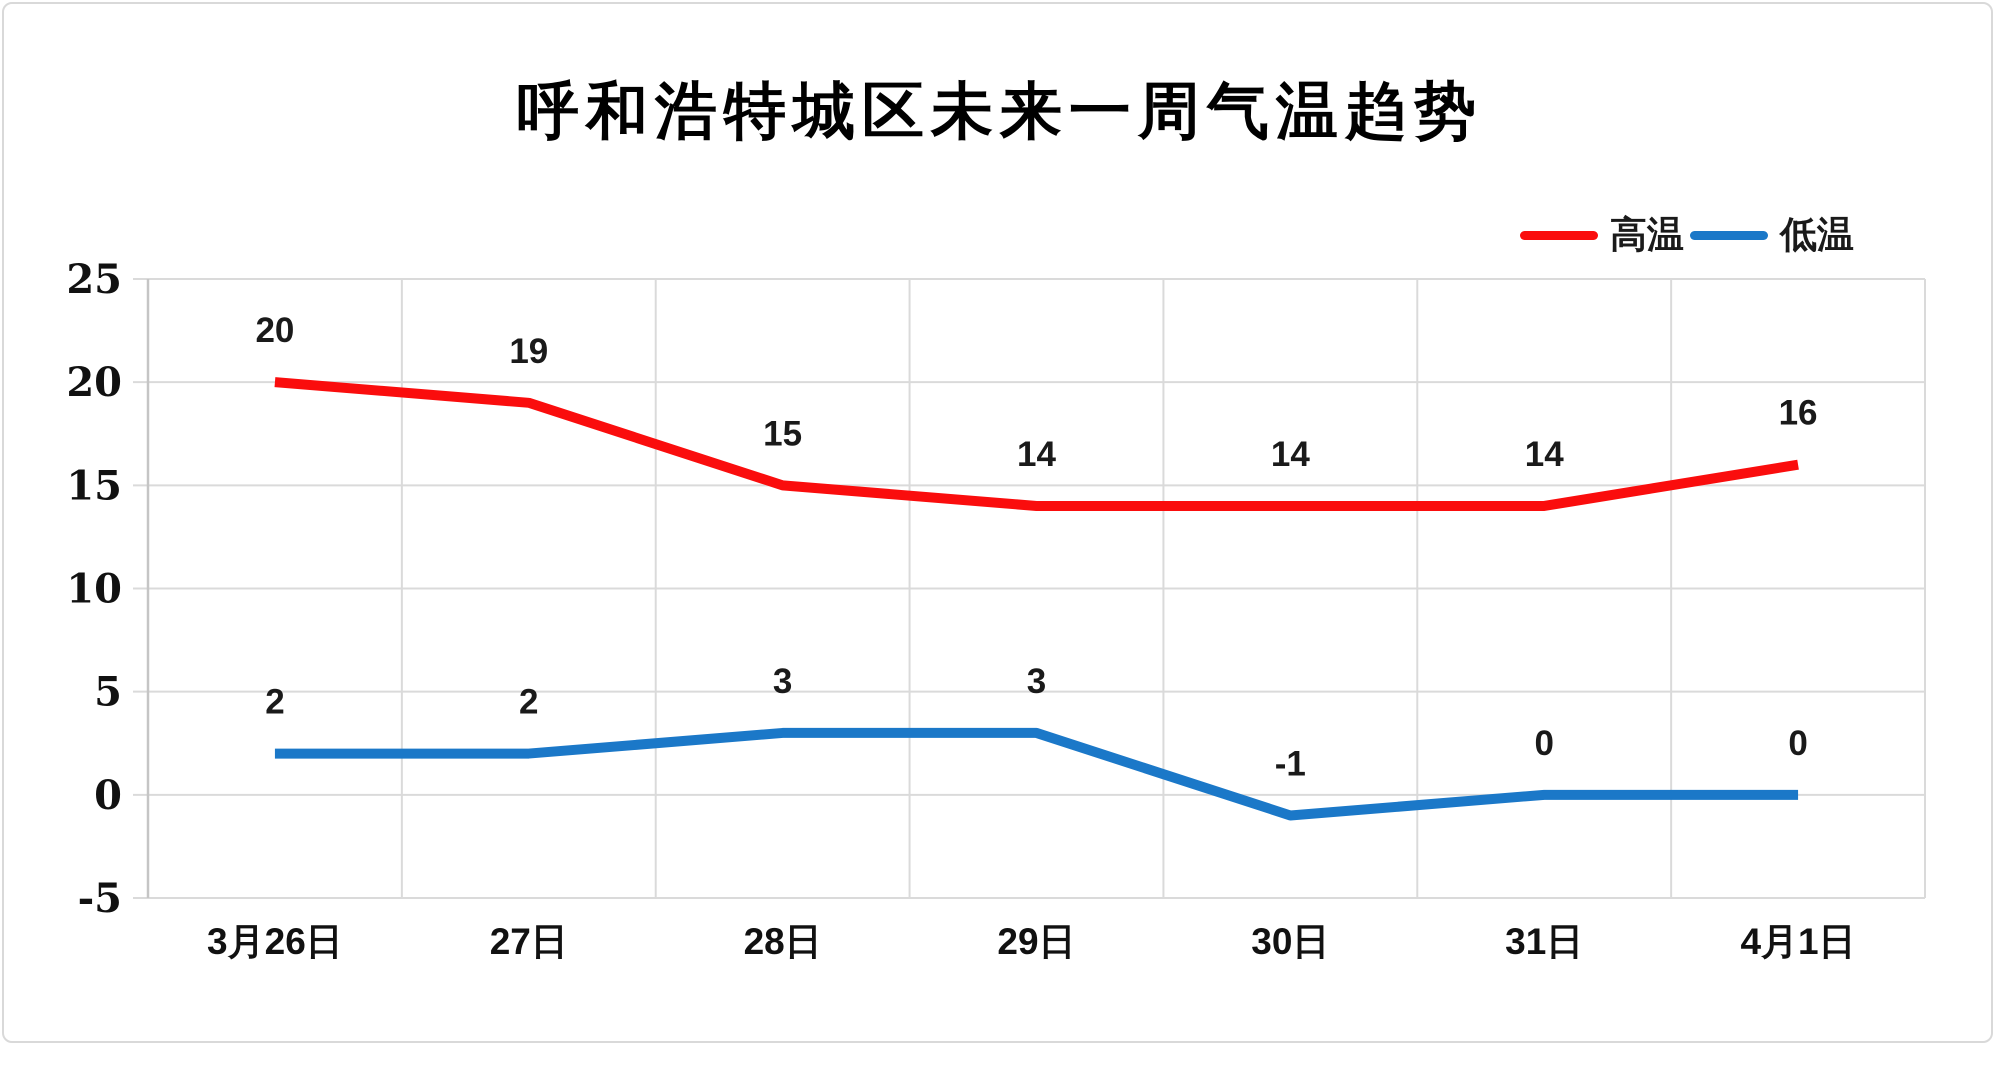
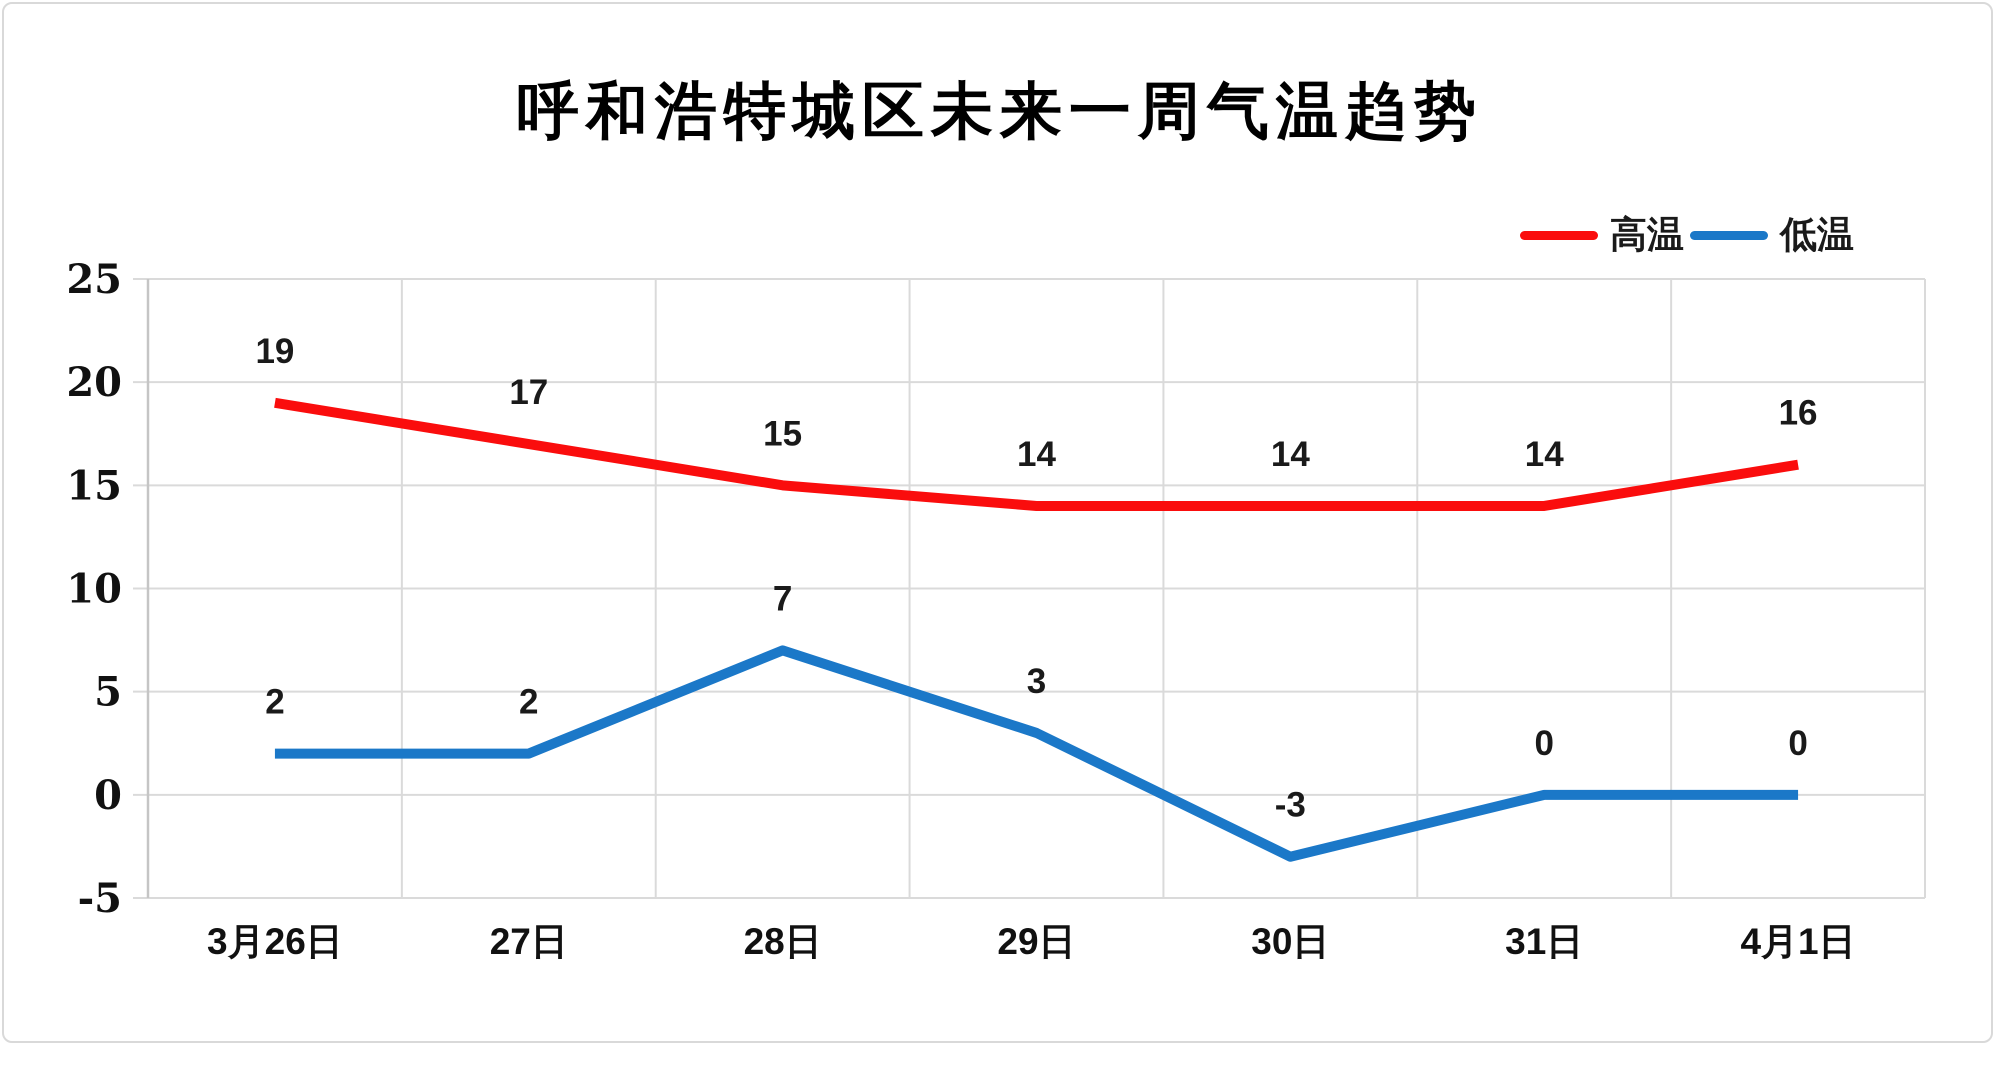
高温/3月26日: 20 -> 19
高温/27日: 19 -> 17
低温/28日: 3 -> 7
低温/30日: -1 -> -3
